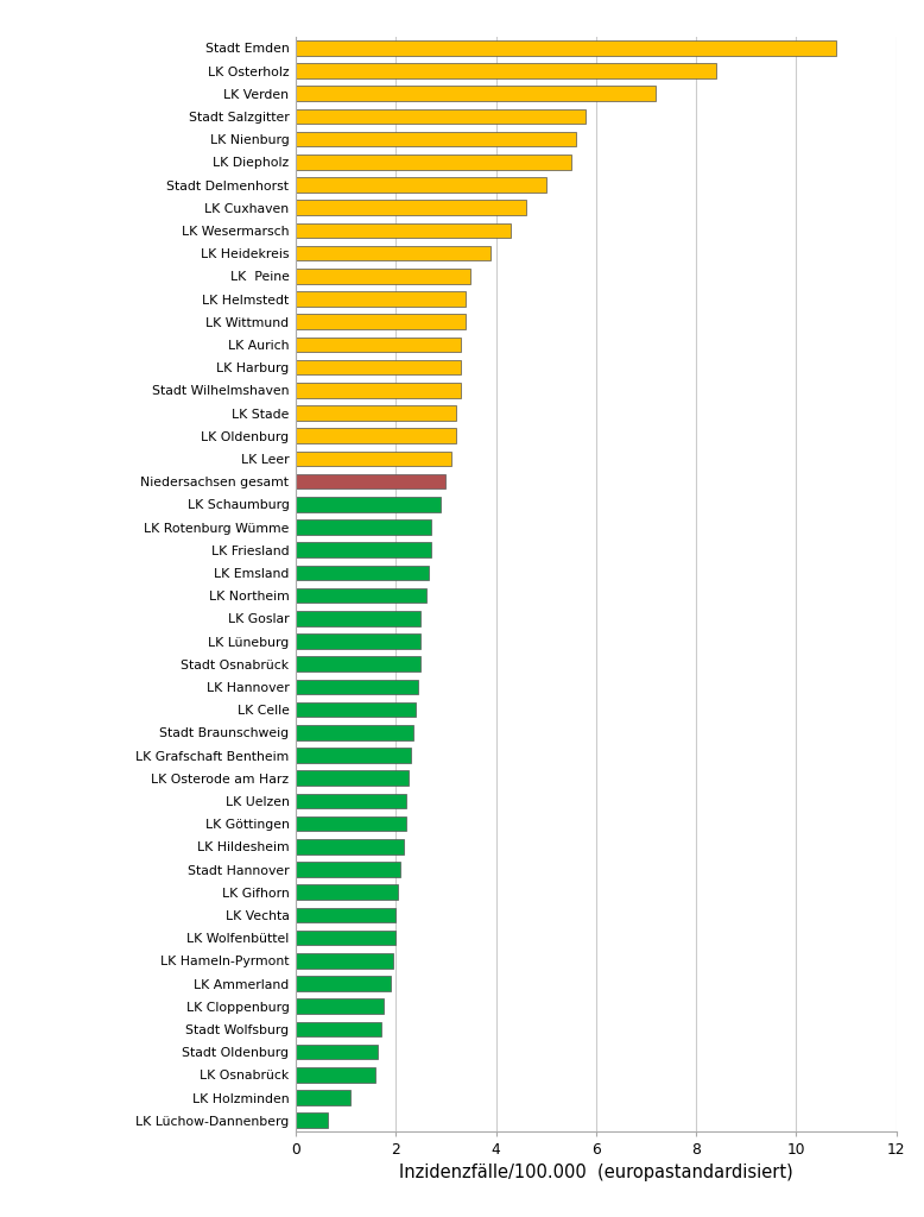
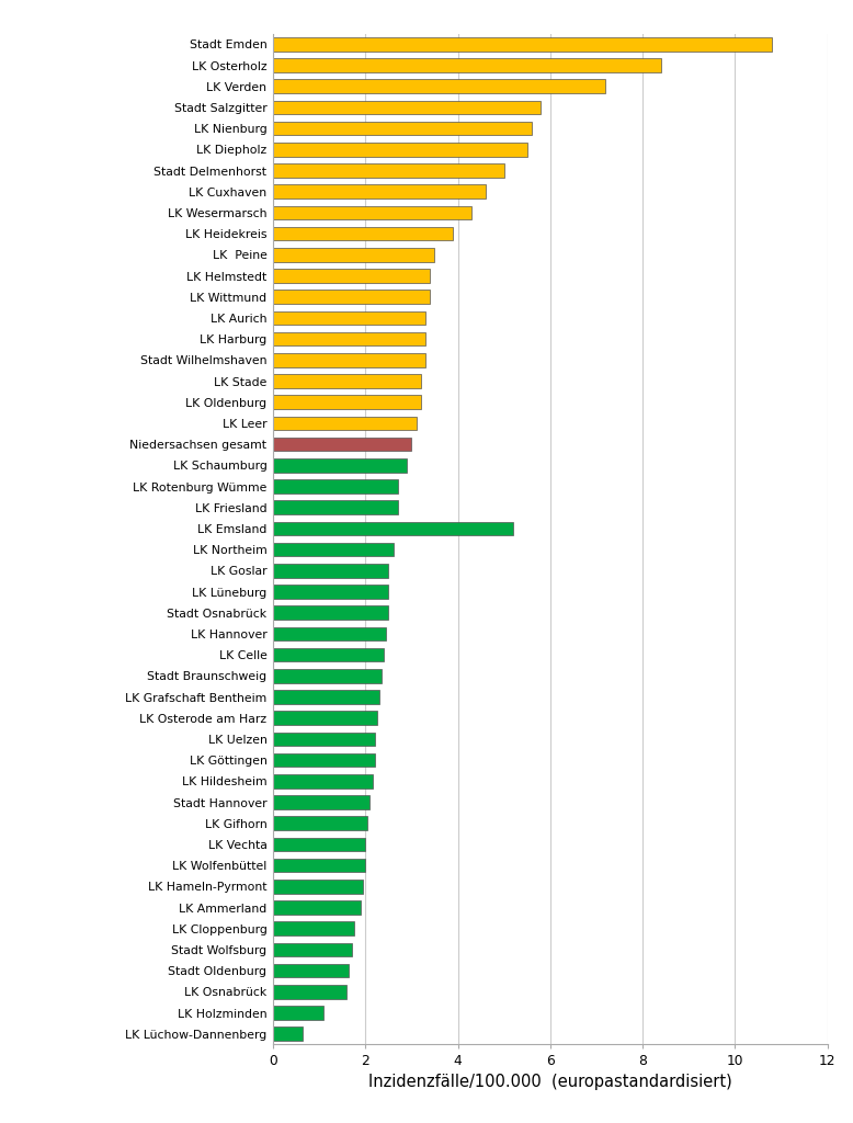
LK Emsland: 2.65 -> 5.20
